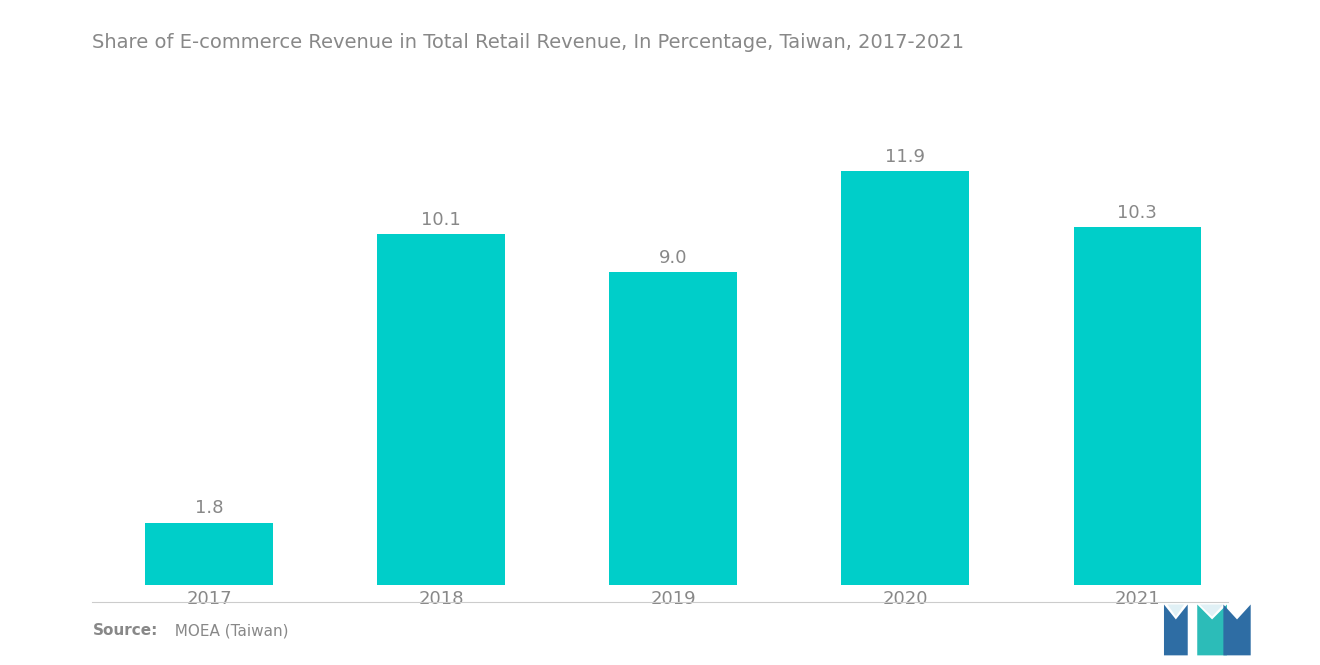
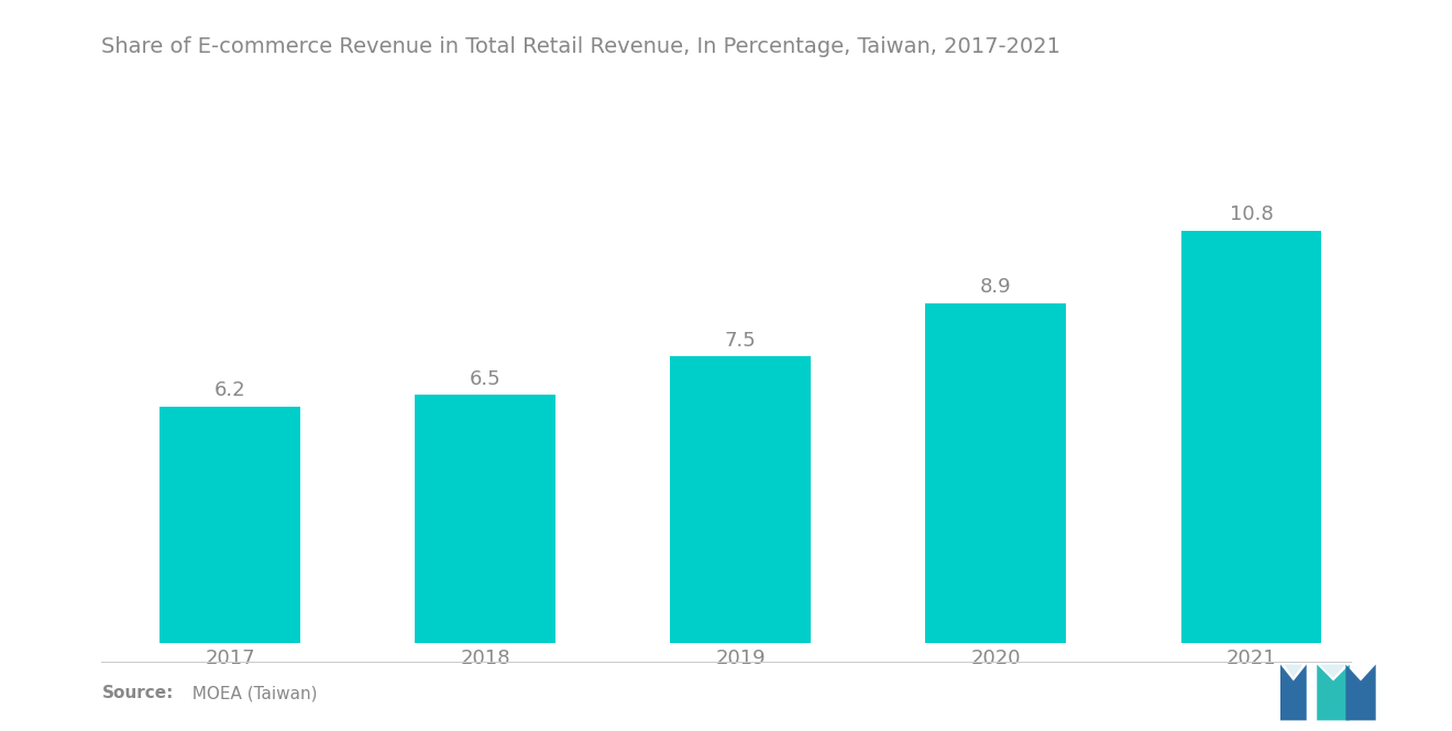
2017: 1.8 -> 6.2
2018: 10.1 -> 6.5
2019: 9.0 -> 7.5
2020: 11.9 -> 8.9
2021: 10.3 -> 10.8
